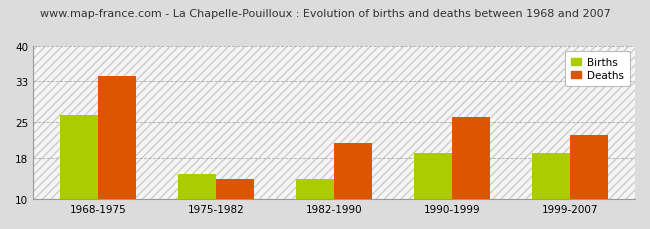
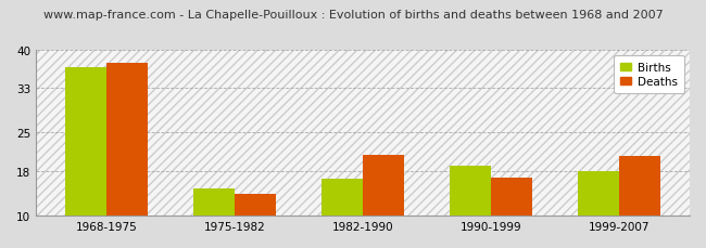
Births/1968-1975: 26.5 -> 36.8
Deaths/1968-1975: 34.0 -> 37.6
Births/1982-1990: 14.0 -> 16.6
Deaths/1990-1999: 26.0 -> 16.8
Births/1999-2007: 19.0 -> 18.0
Deaths/1999-2007: 22.5 -> 20.8
